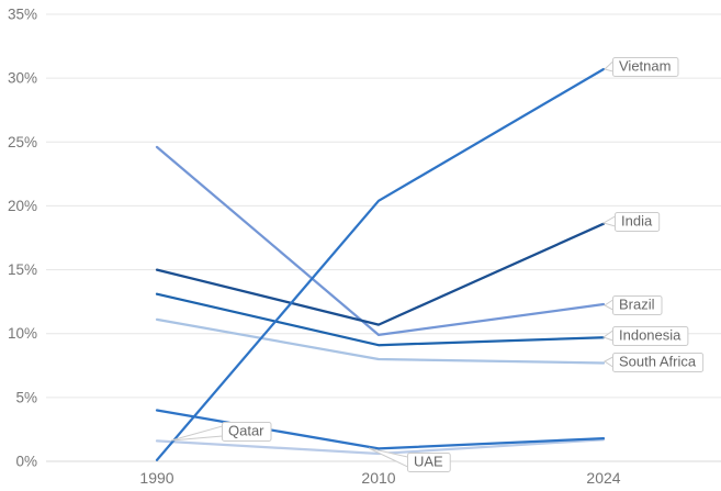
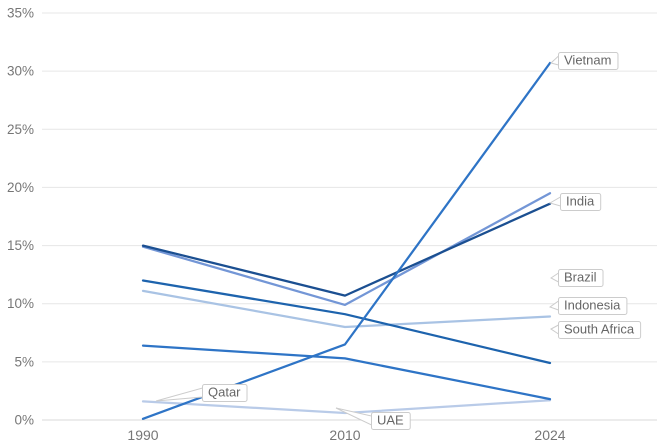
Brazil/1990: 24.6% -> 14.9%
Indonesia/1990: 13.1% -> 12.0%
UAE/1990: 4.0% -> 6.4%
UAE/2010: 1.0% -> 5.3%
Vietnam/2010: 20.4% -> 6.5%
South Africa/2024: 7.7% -> 8.9%
Brazil/2024: 12.3% -> 19.5%
Indonesia/2024: 9.7% -> 4.9%
